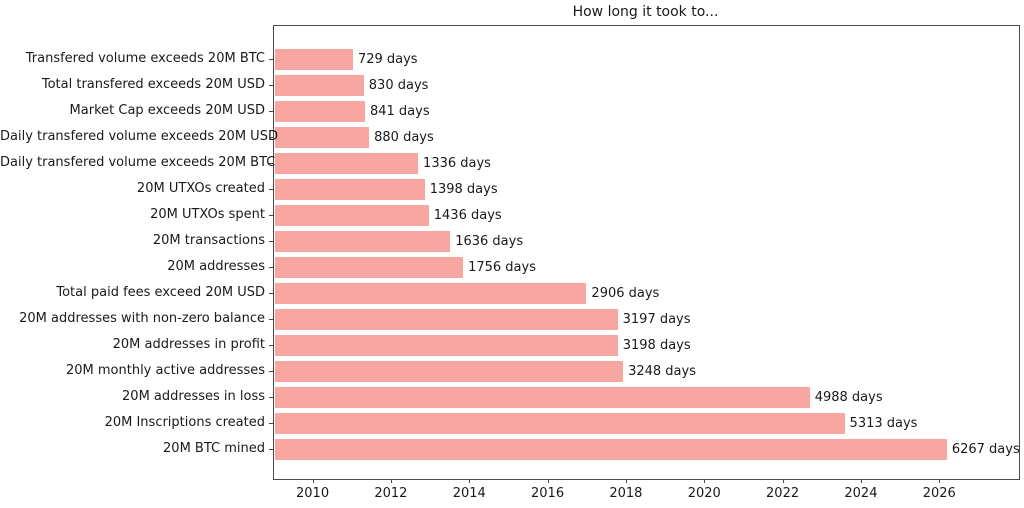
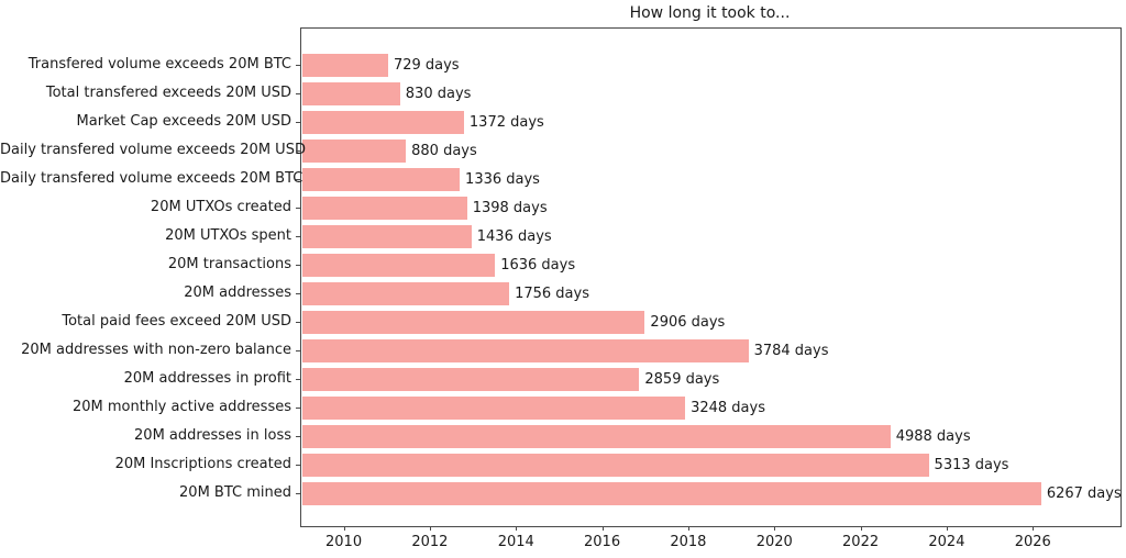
Market Cap exceeds 20M USD: 841 -> 1372
20M addresses with non-zero balance: 3197 -> 3784
20M addresses in profit: 3198 -> 2859
